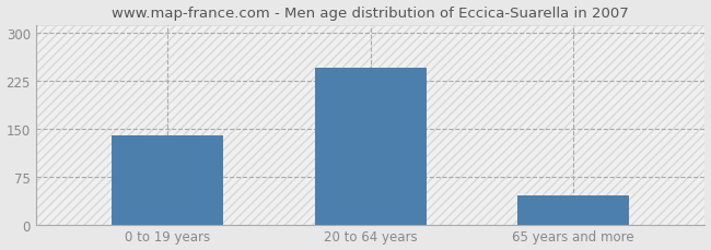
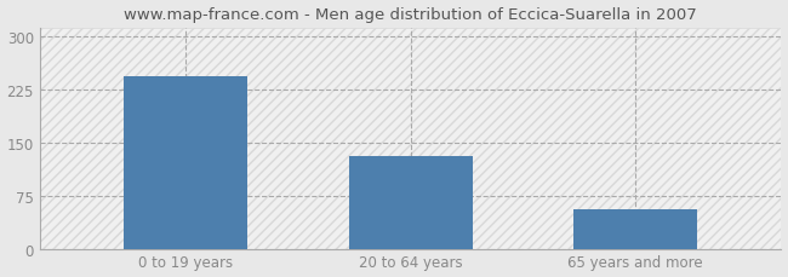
0 to 19 years: 140 -> 244
20 to 64 years: 245 -> 130
65 years and more: 45 -> 56
